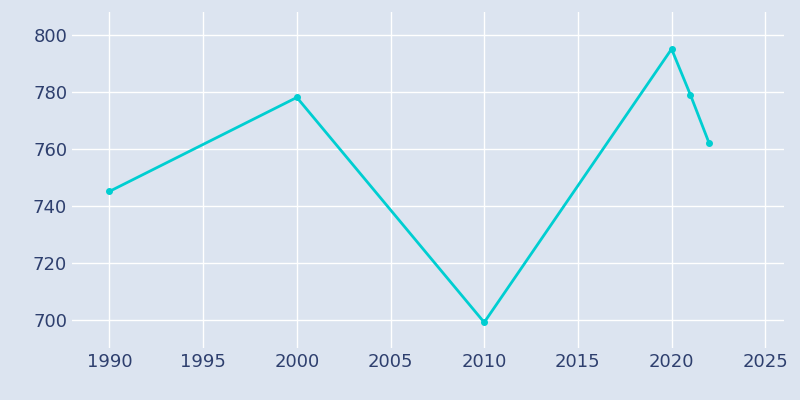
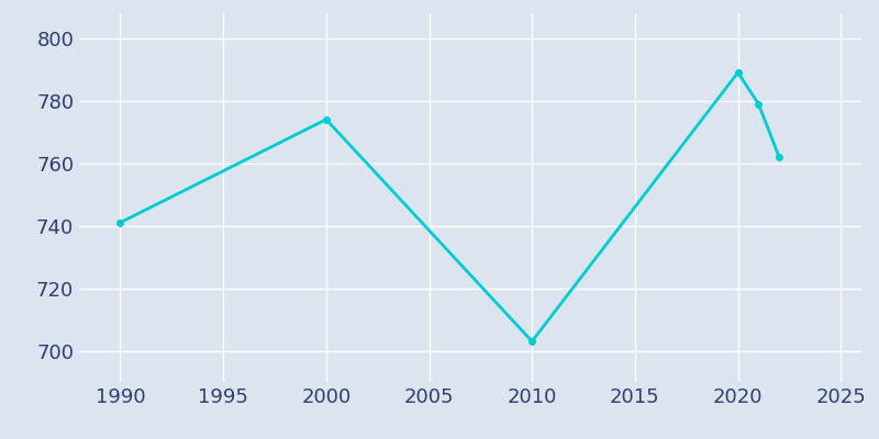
1990: 745 -> 741
2000: 778 -> 774
2010: 699 -> 703
2020: 795 -> 789
